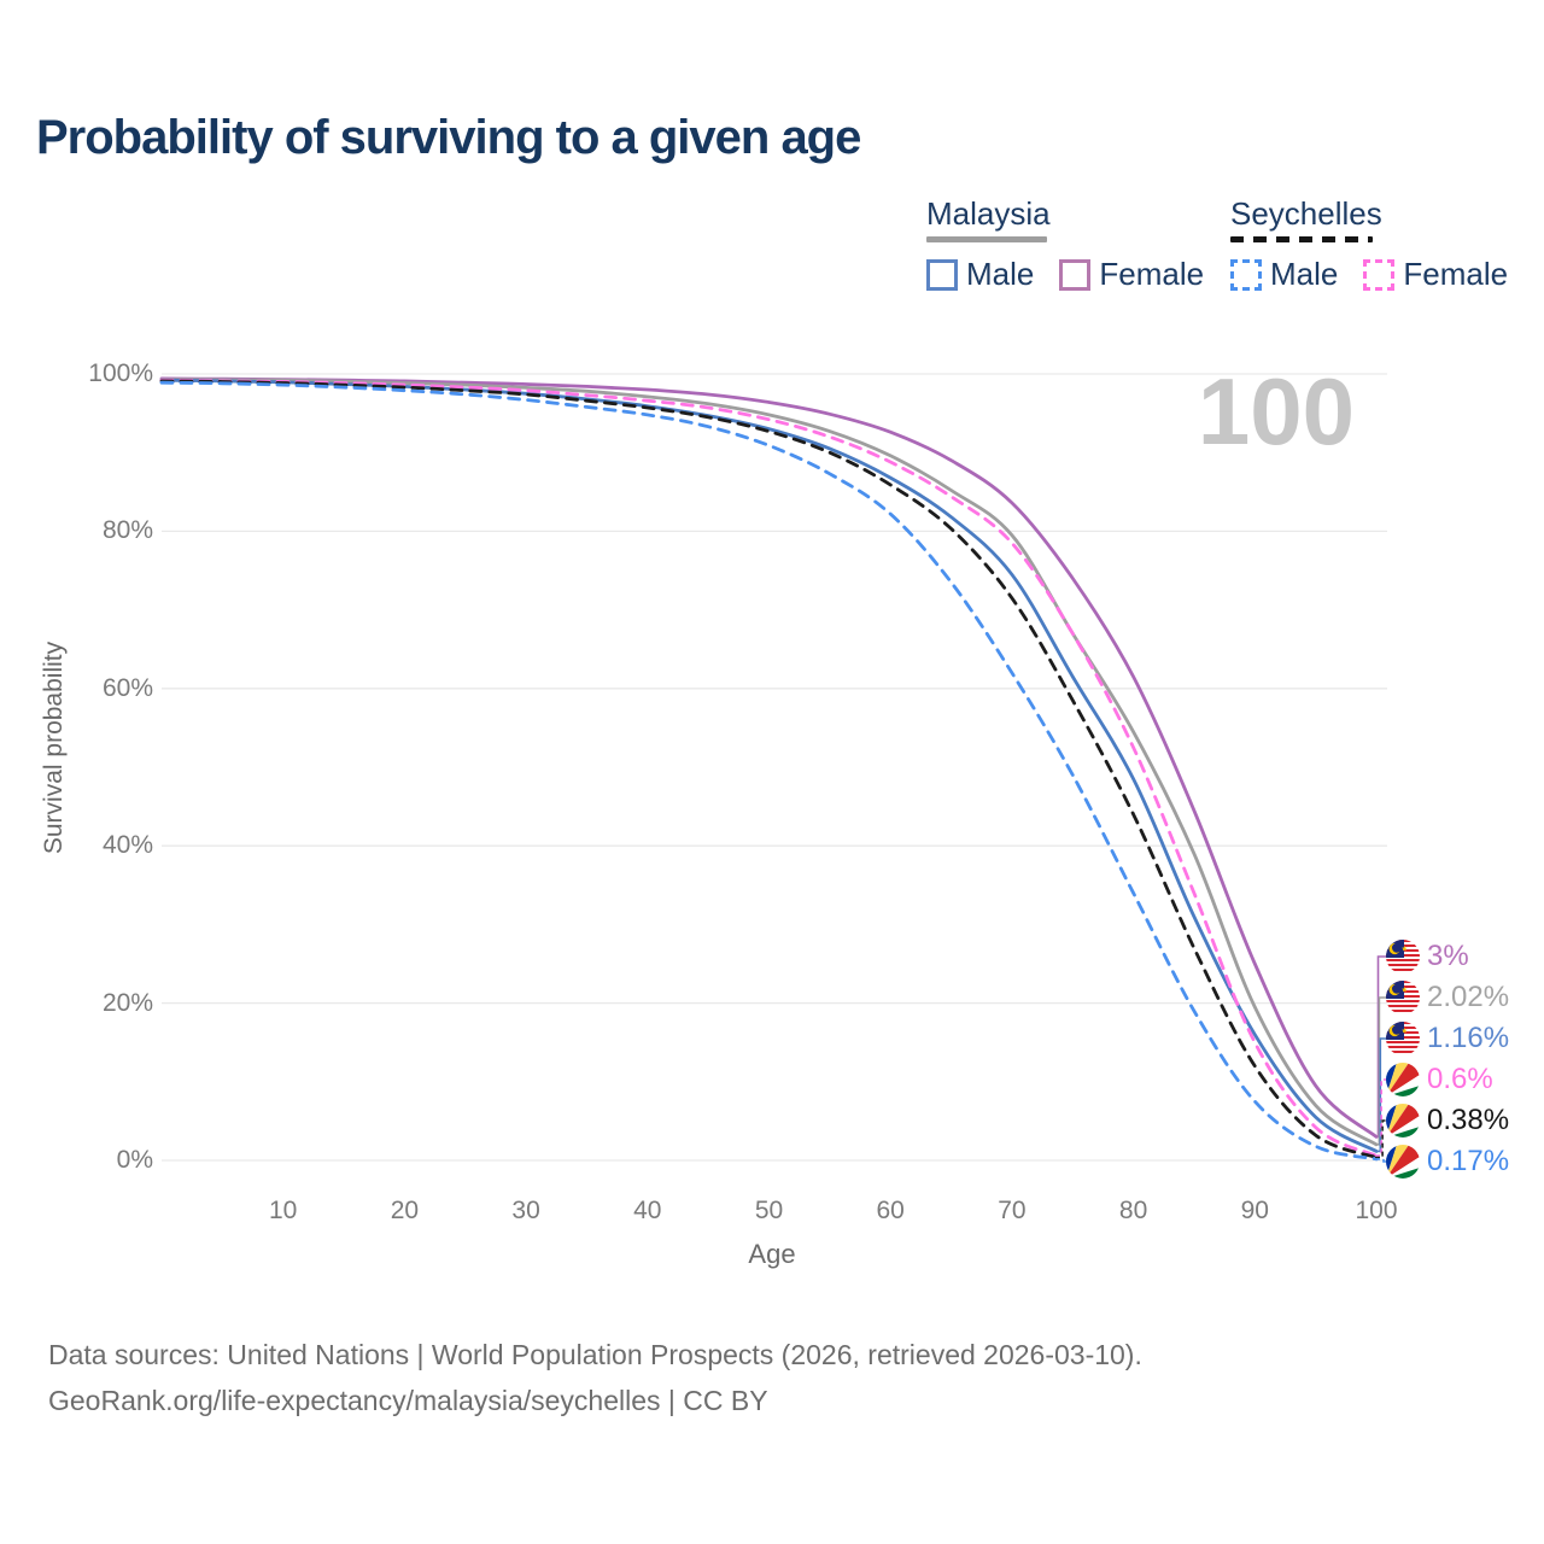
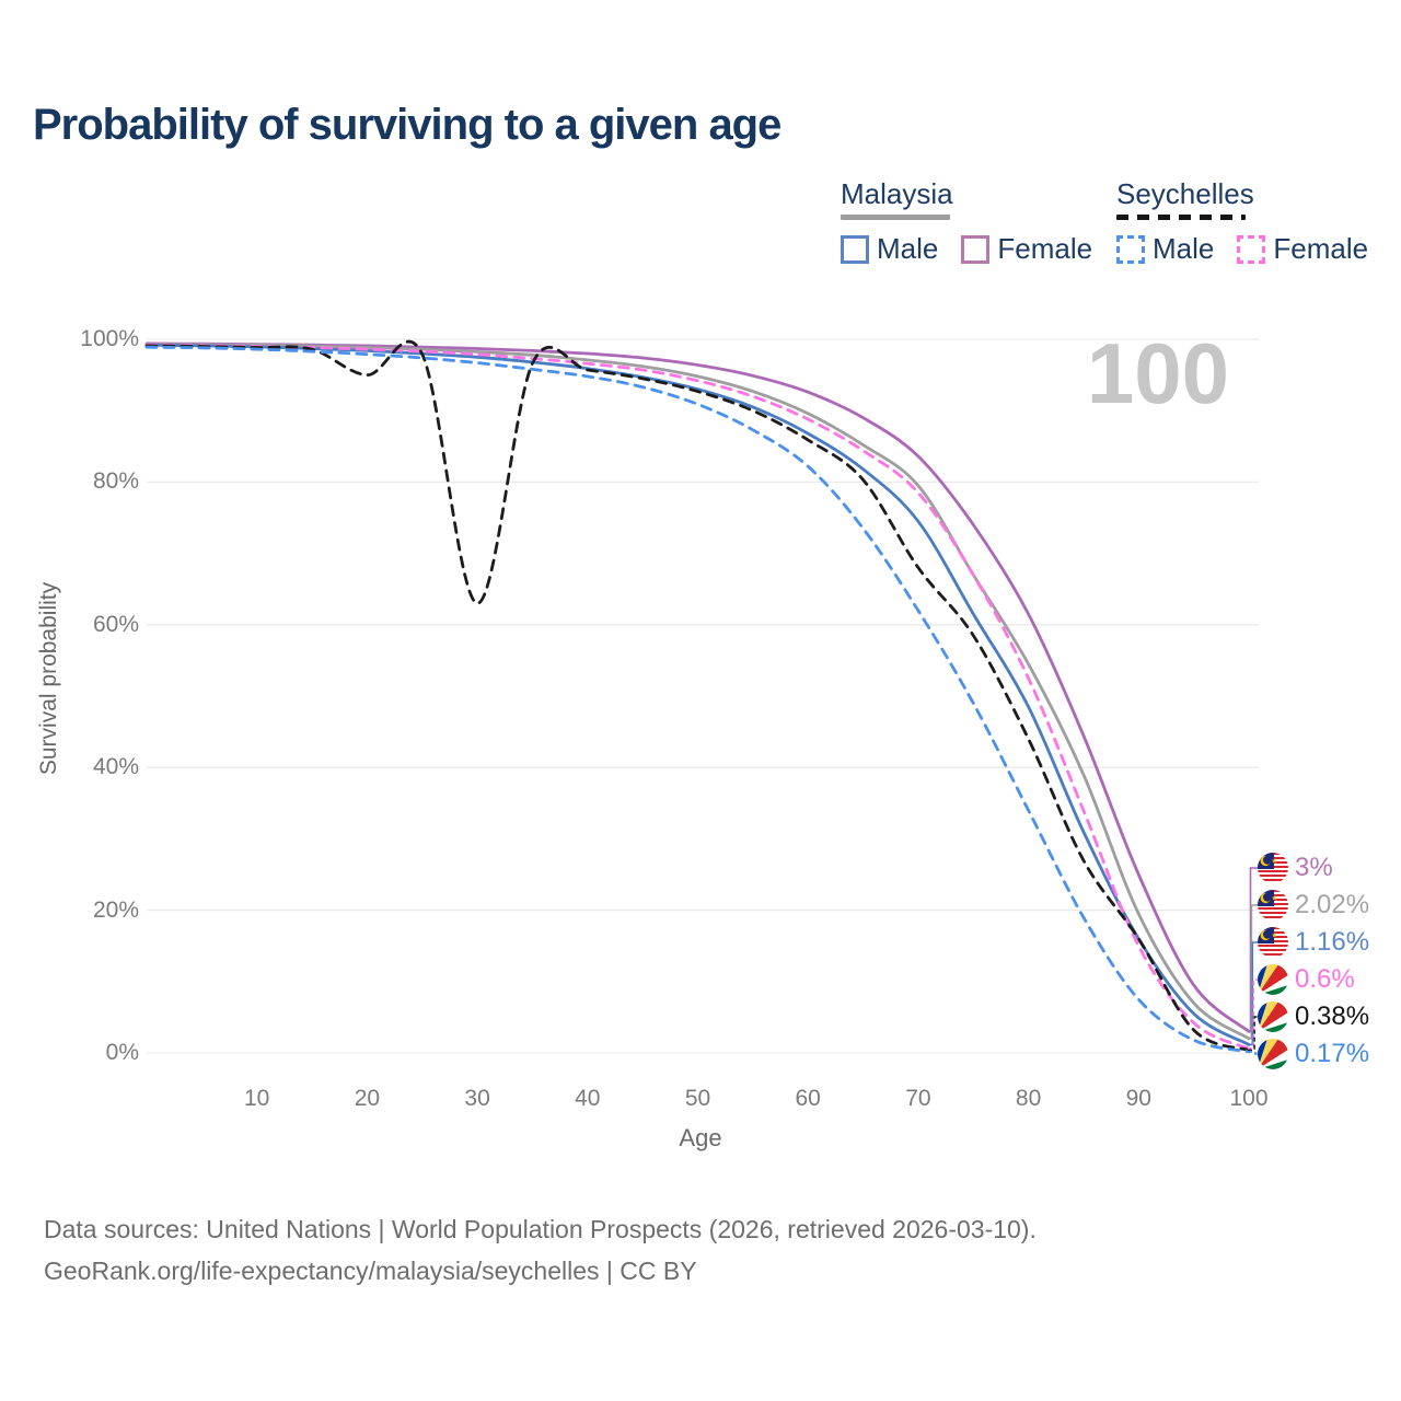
Seychelles/20: 98% -> 95%
Seychelles/30: 97% -> 63%
Seychelles/70: 72% -> 68%
Seychelles/90: 12% -> 16%
